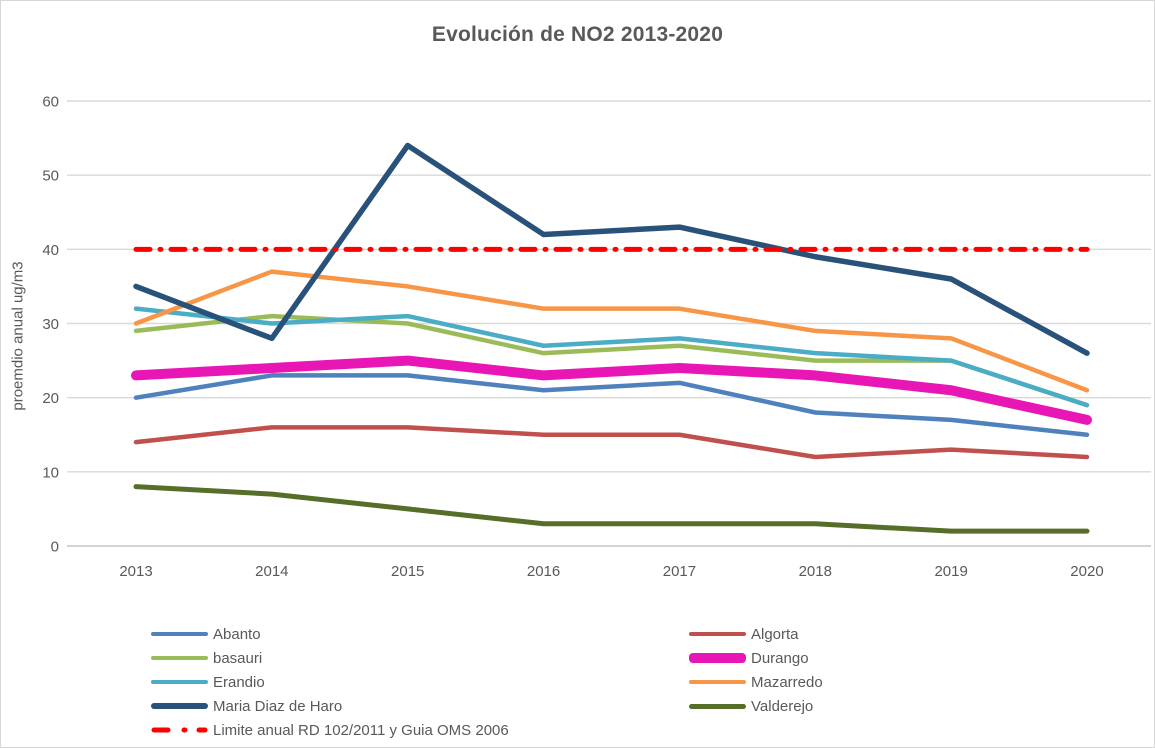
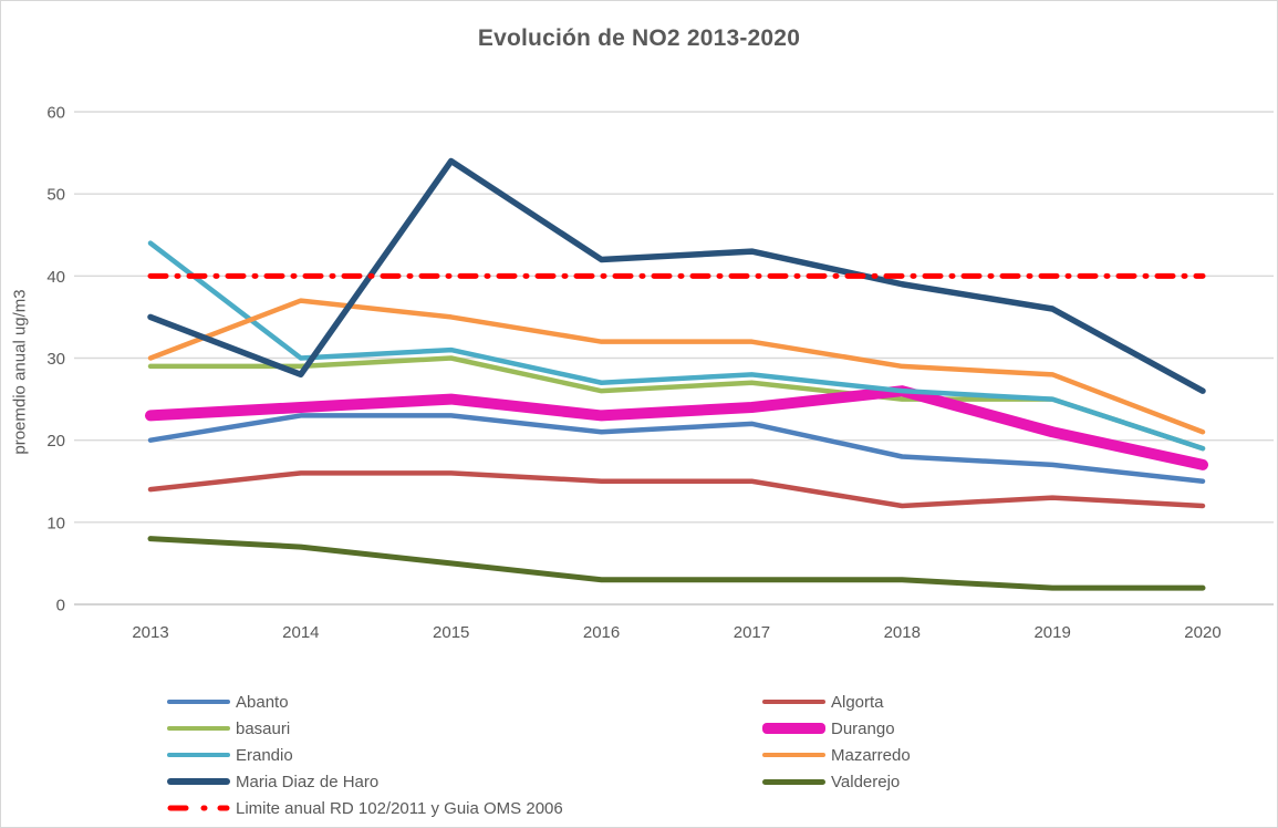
Erandio/2013: 32 -> 44
basauri/2014: 31 -> 29
Durango/2018: 23 -> 26
